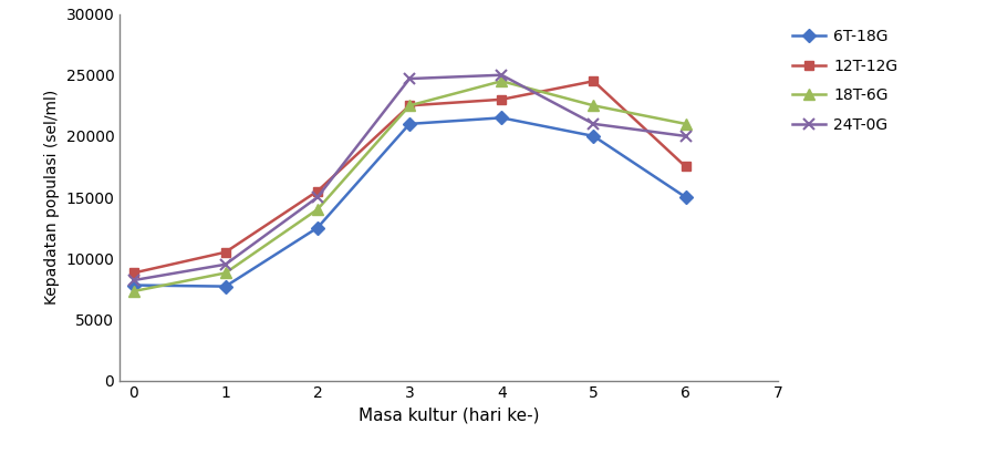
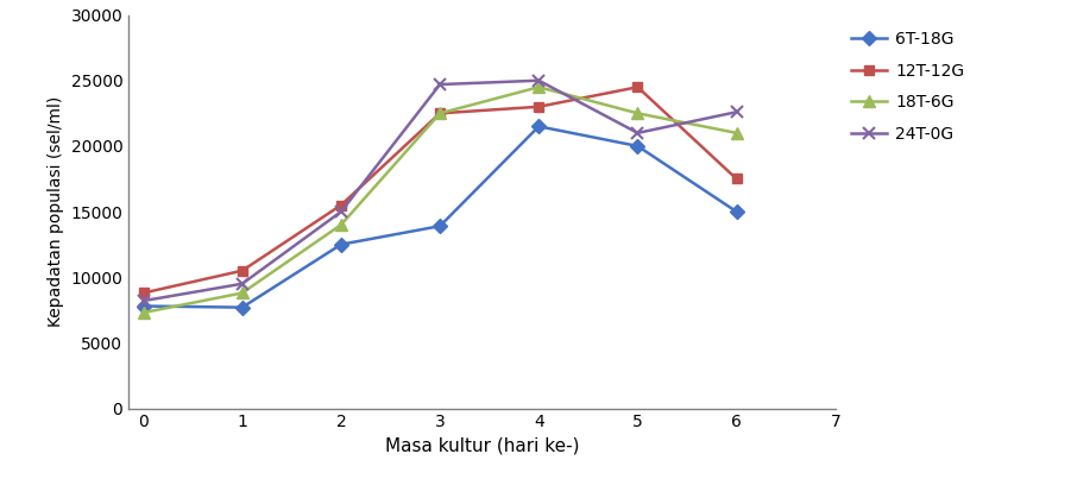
6T-18G/3: 21000 -> 13900
24T-0G/6: 20000 -> 22600
